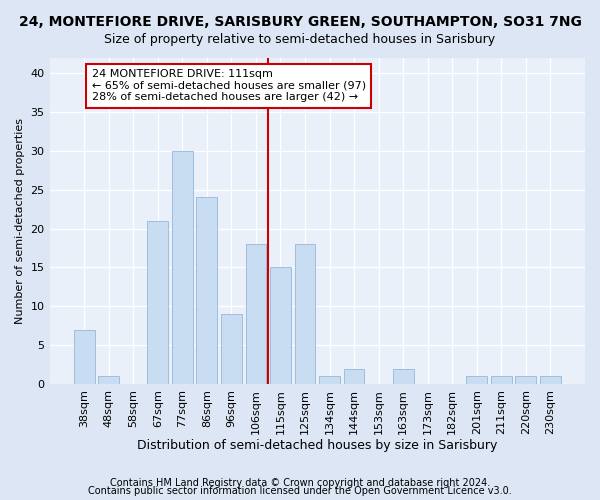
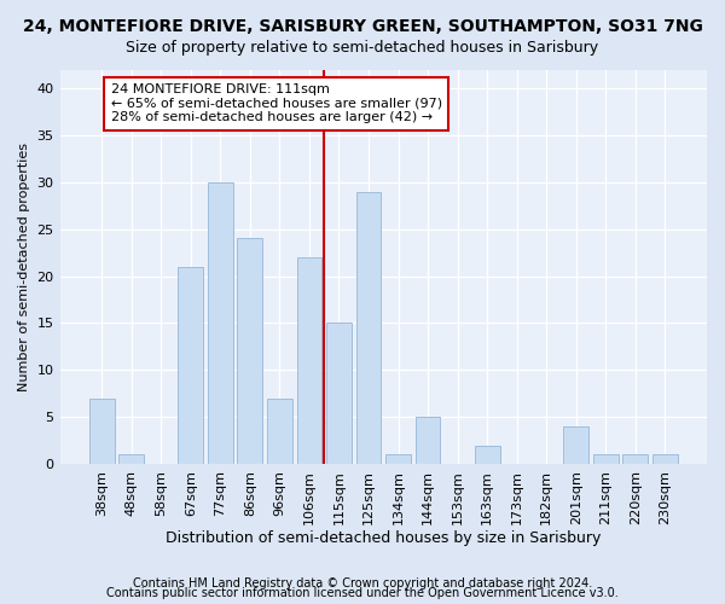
96sqm: 9 -> 7
106sqm: 18 -> 22
125sqm: 18 -> 29
144sqm: 2 -> 5
201sqm: 1 -> 4
